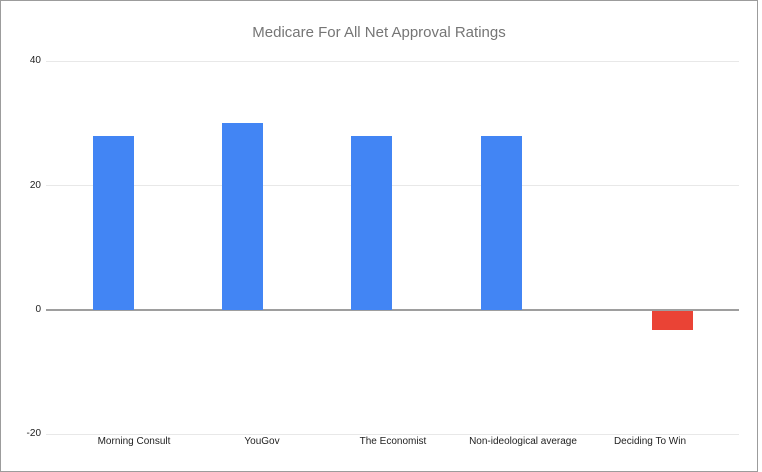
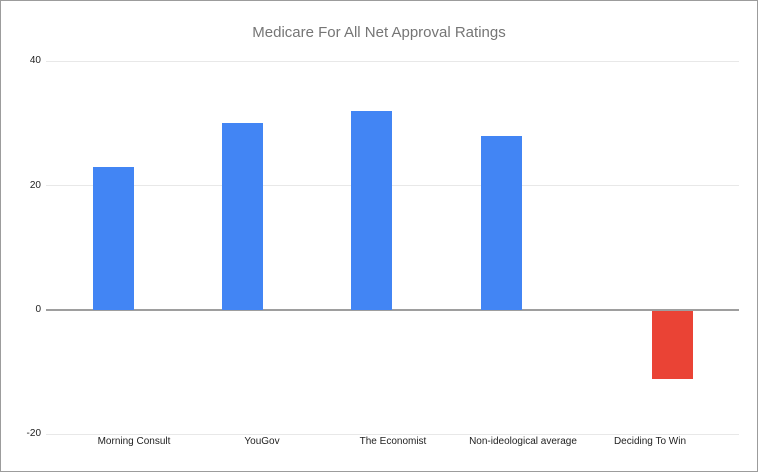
Morning Consult: 28 -> 23
The Economist: 28 -> 32
Deciding To Win: -3 -> -11
